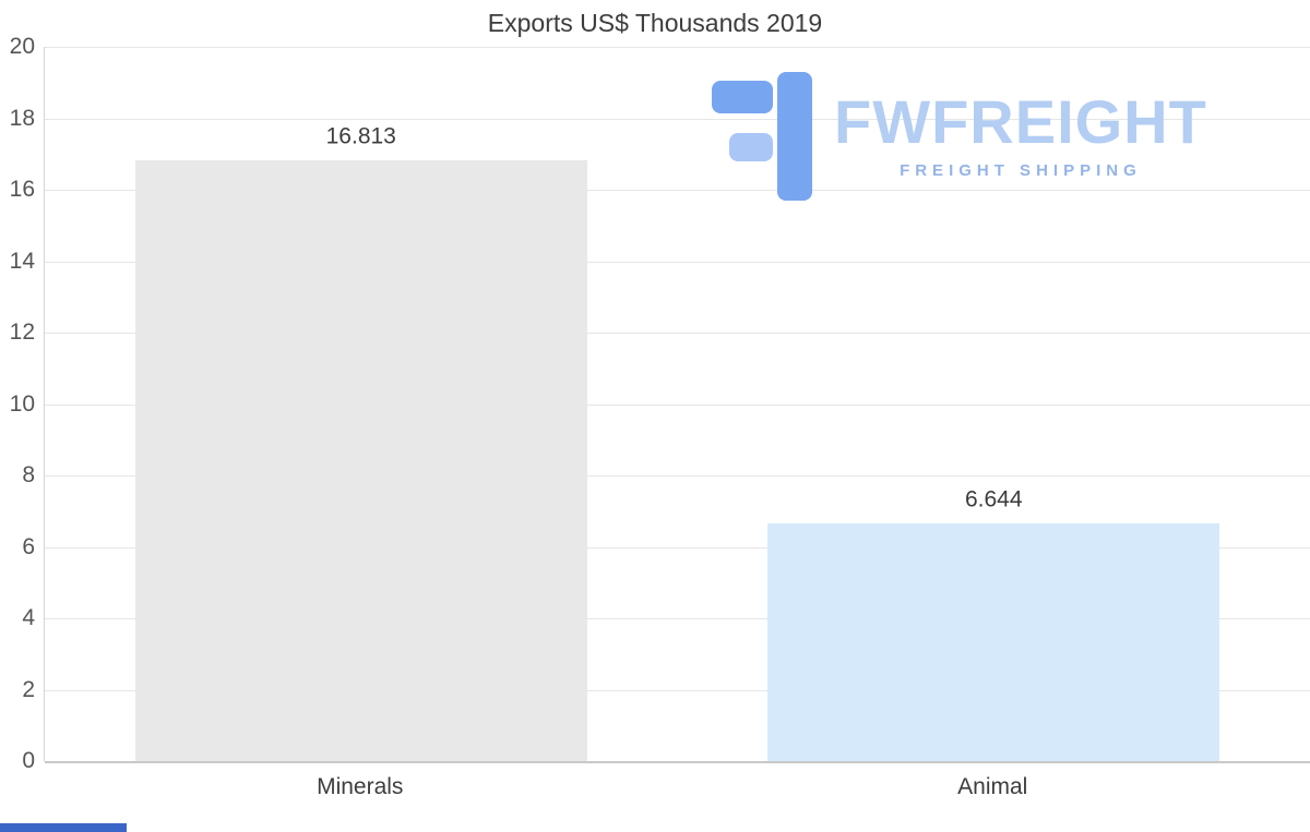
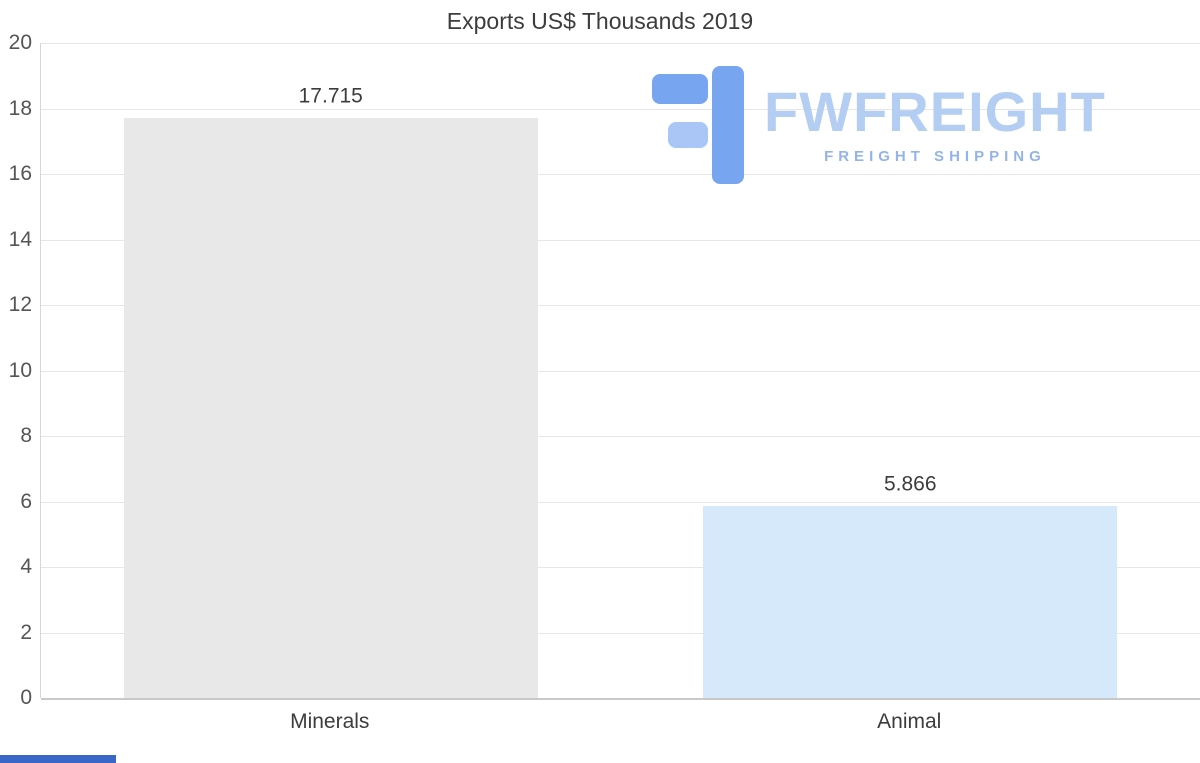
Minerals: 16.813 -> 17.715
Animal: 6.644 -> 5.866
